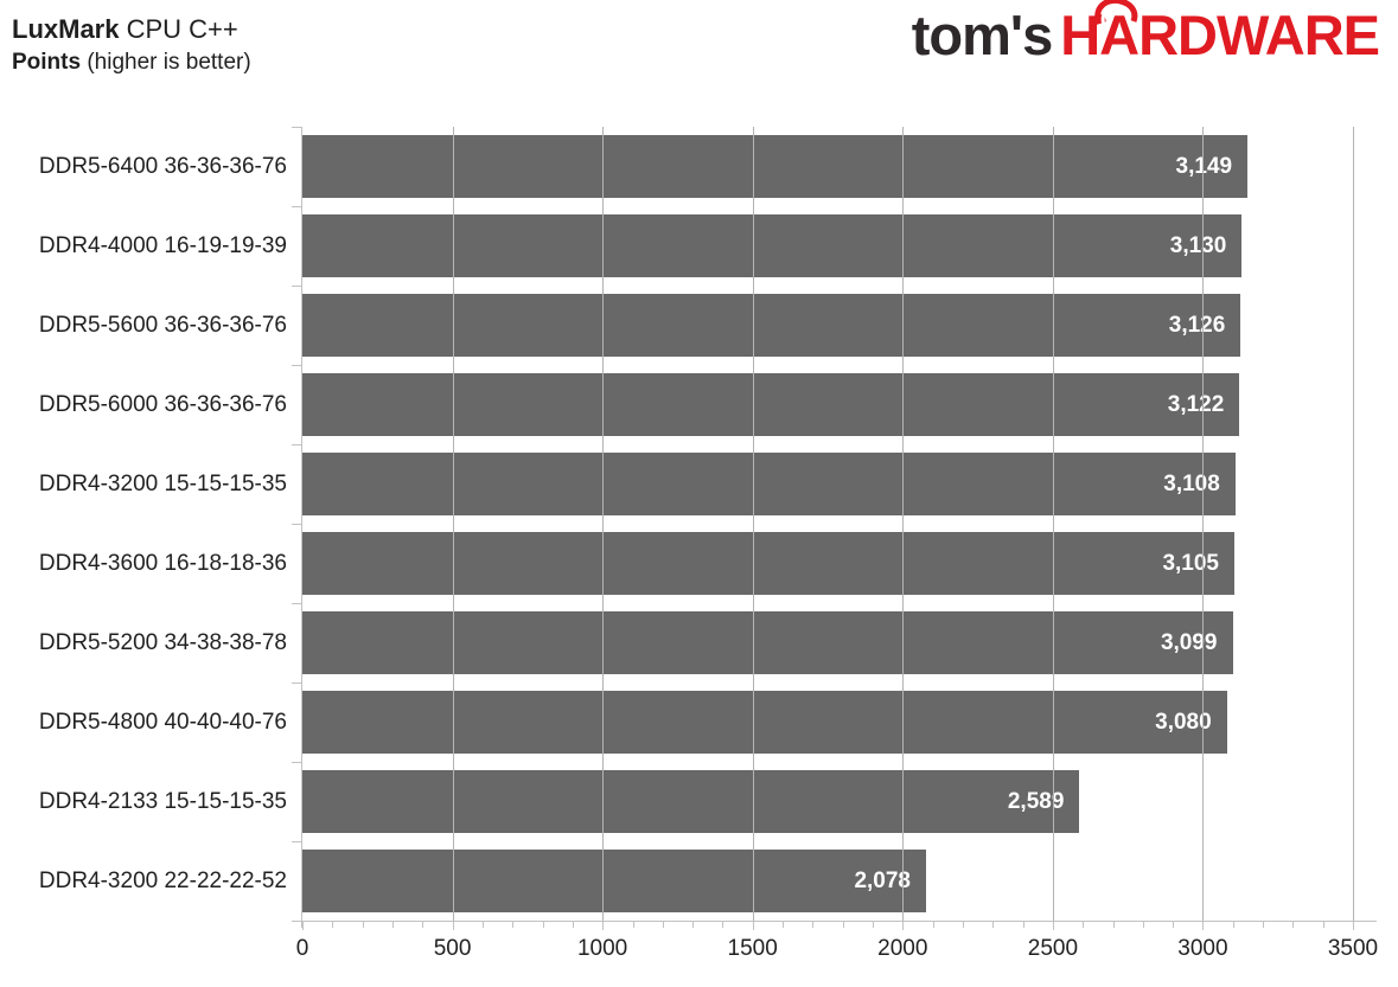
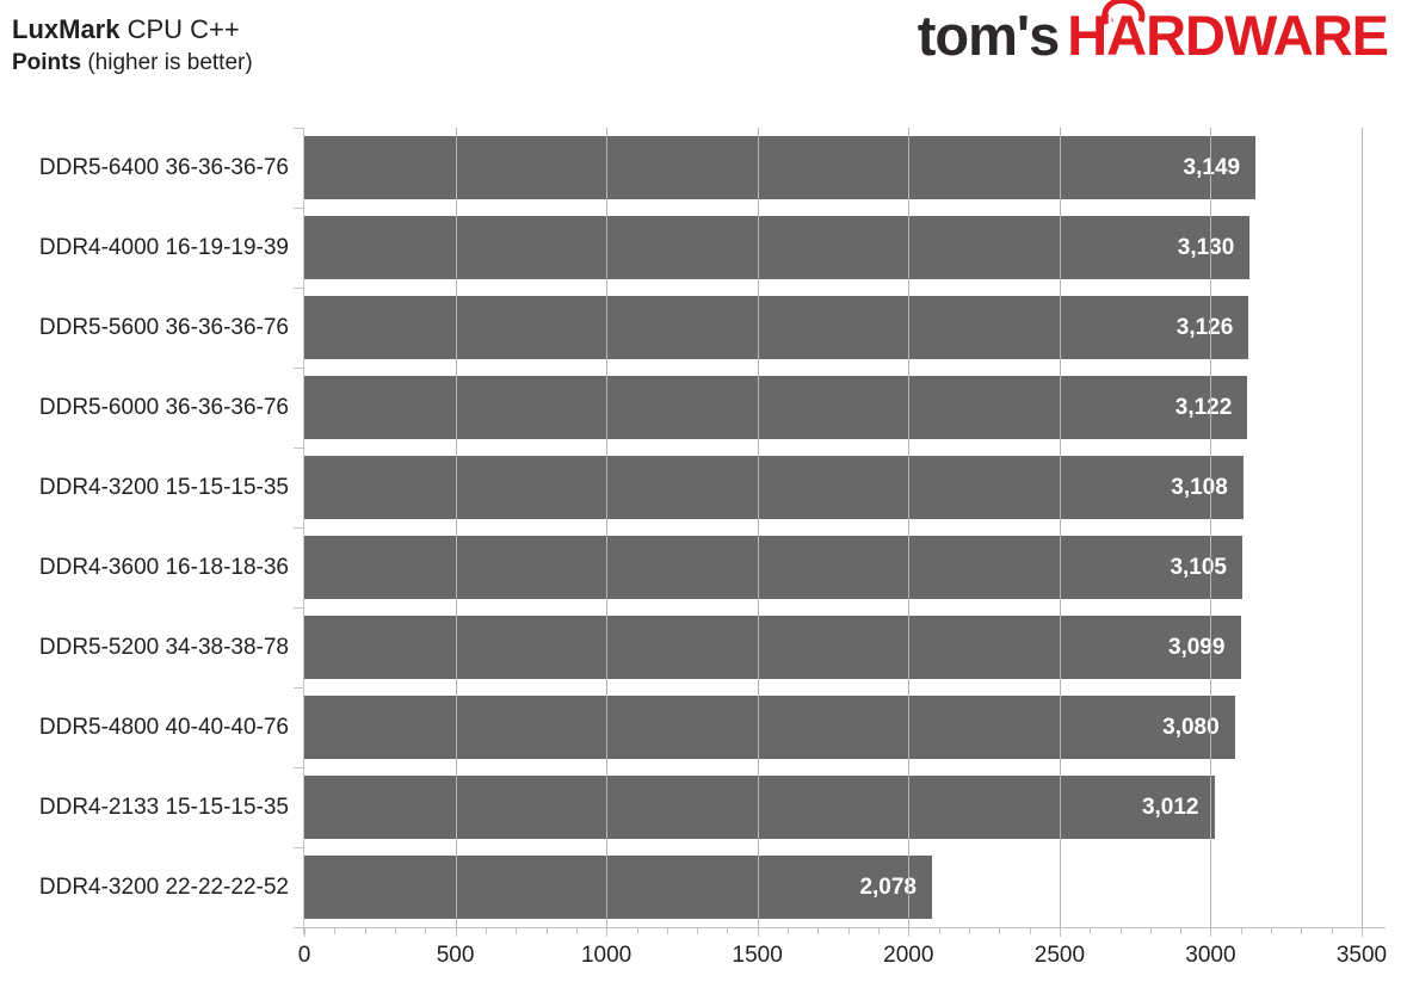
DDR4-2133 15-15-15-35: 2,589 -> 3,012
